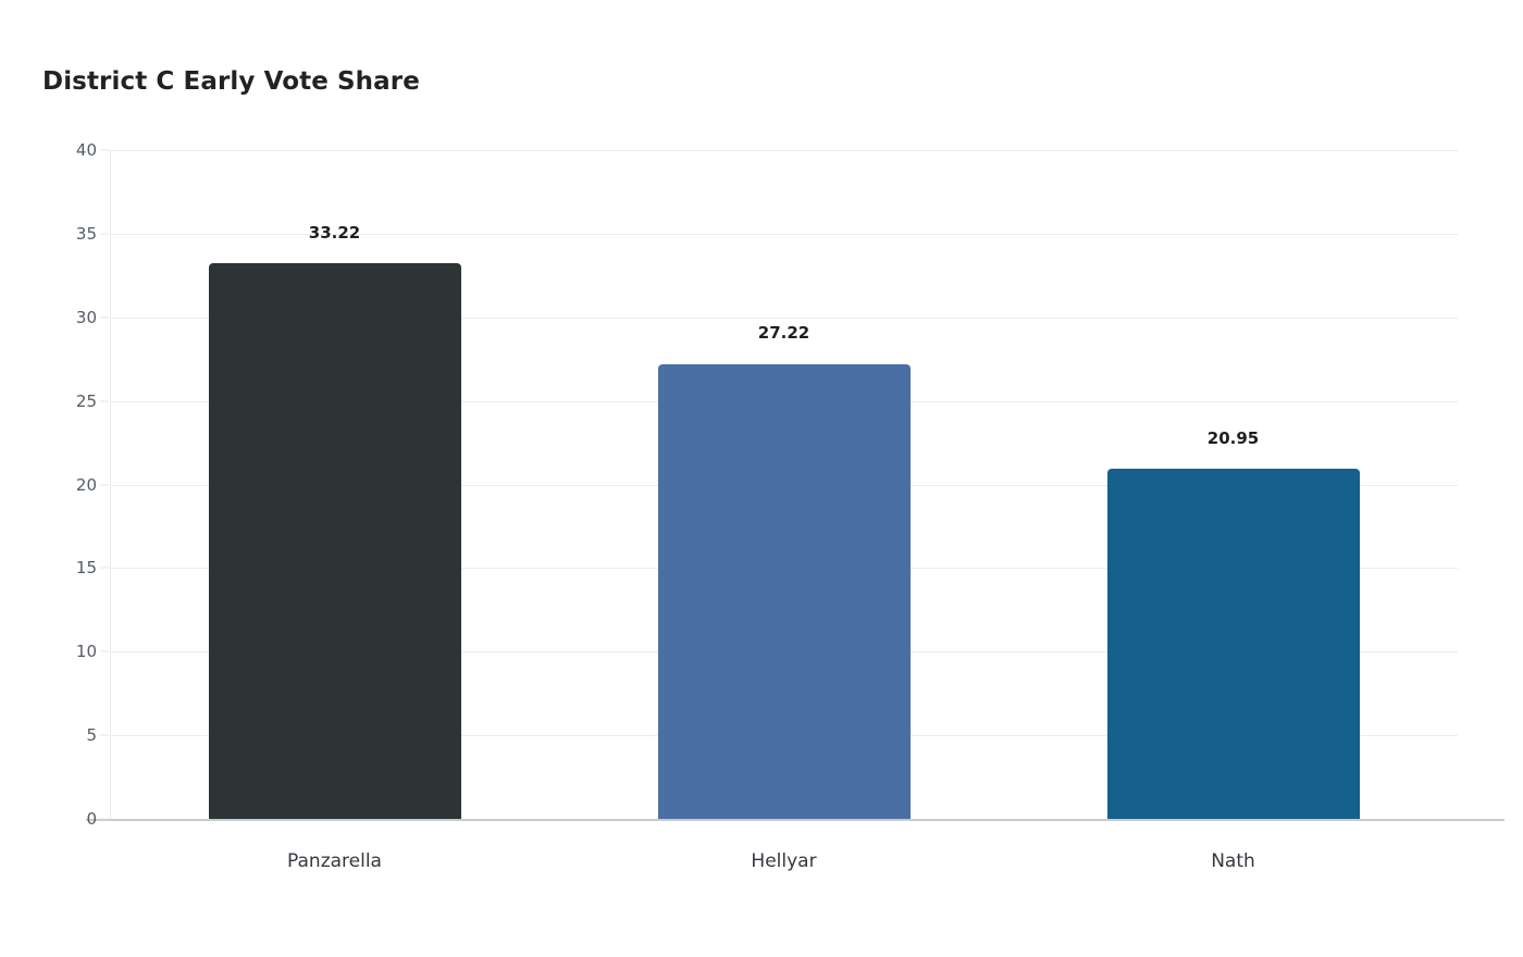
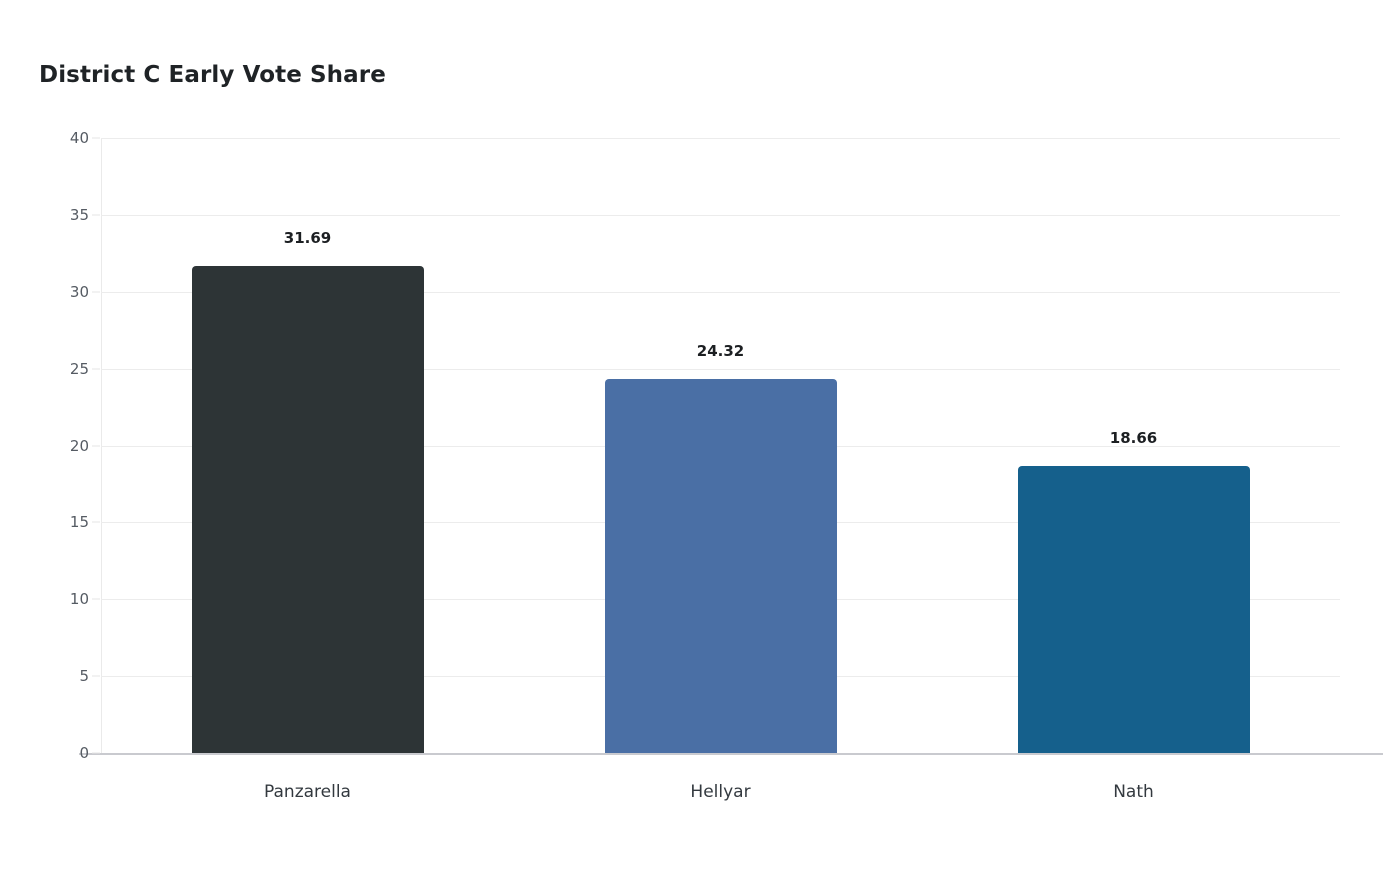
Panzarella: 33.22 -> 31.69
Hellyar: 27.22 -> 24.32
Nath: 20.95 -> 18.66
